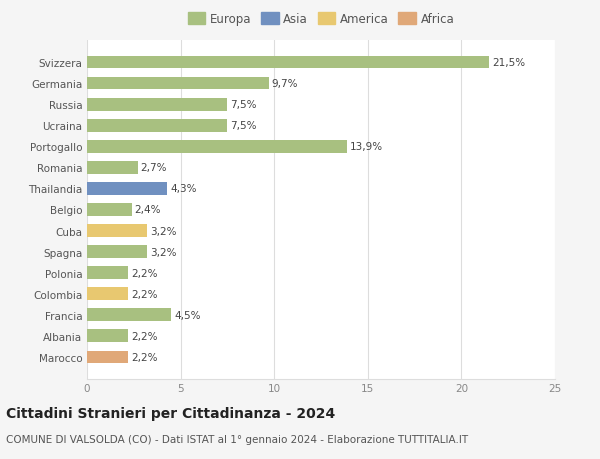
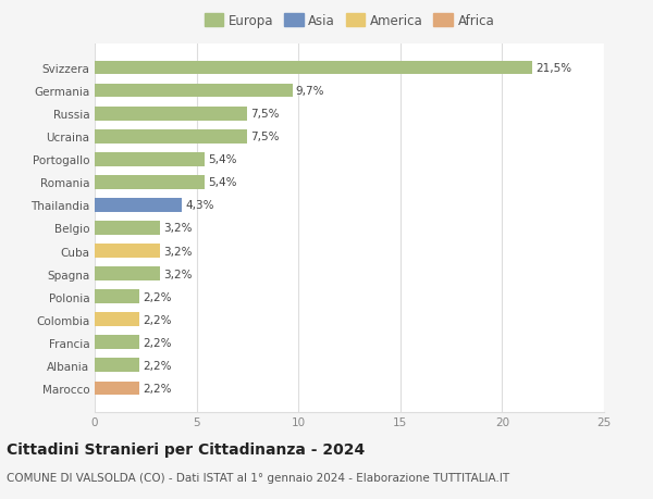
Portogallo: 13,9% -> 5,4%
Romania: 2,7% -> 5,4%
Belgio: 2,4% -> 3,2%
Francia: 4,5% -> 2,2%
